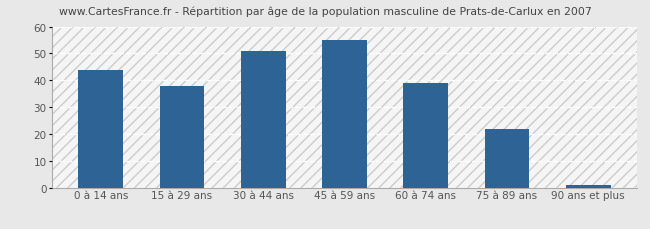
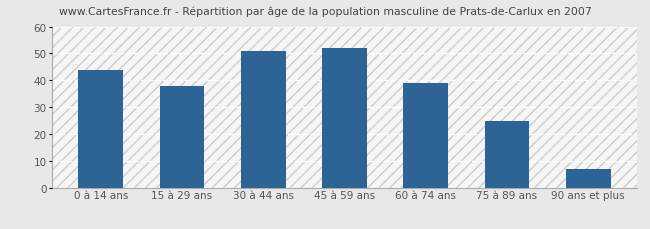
45 à 59 ans: 55 -> 52
75 à 89 ans: 22 -> 25
90 ans et plus: 1 -> 7
